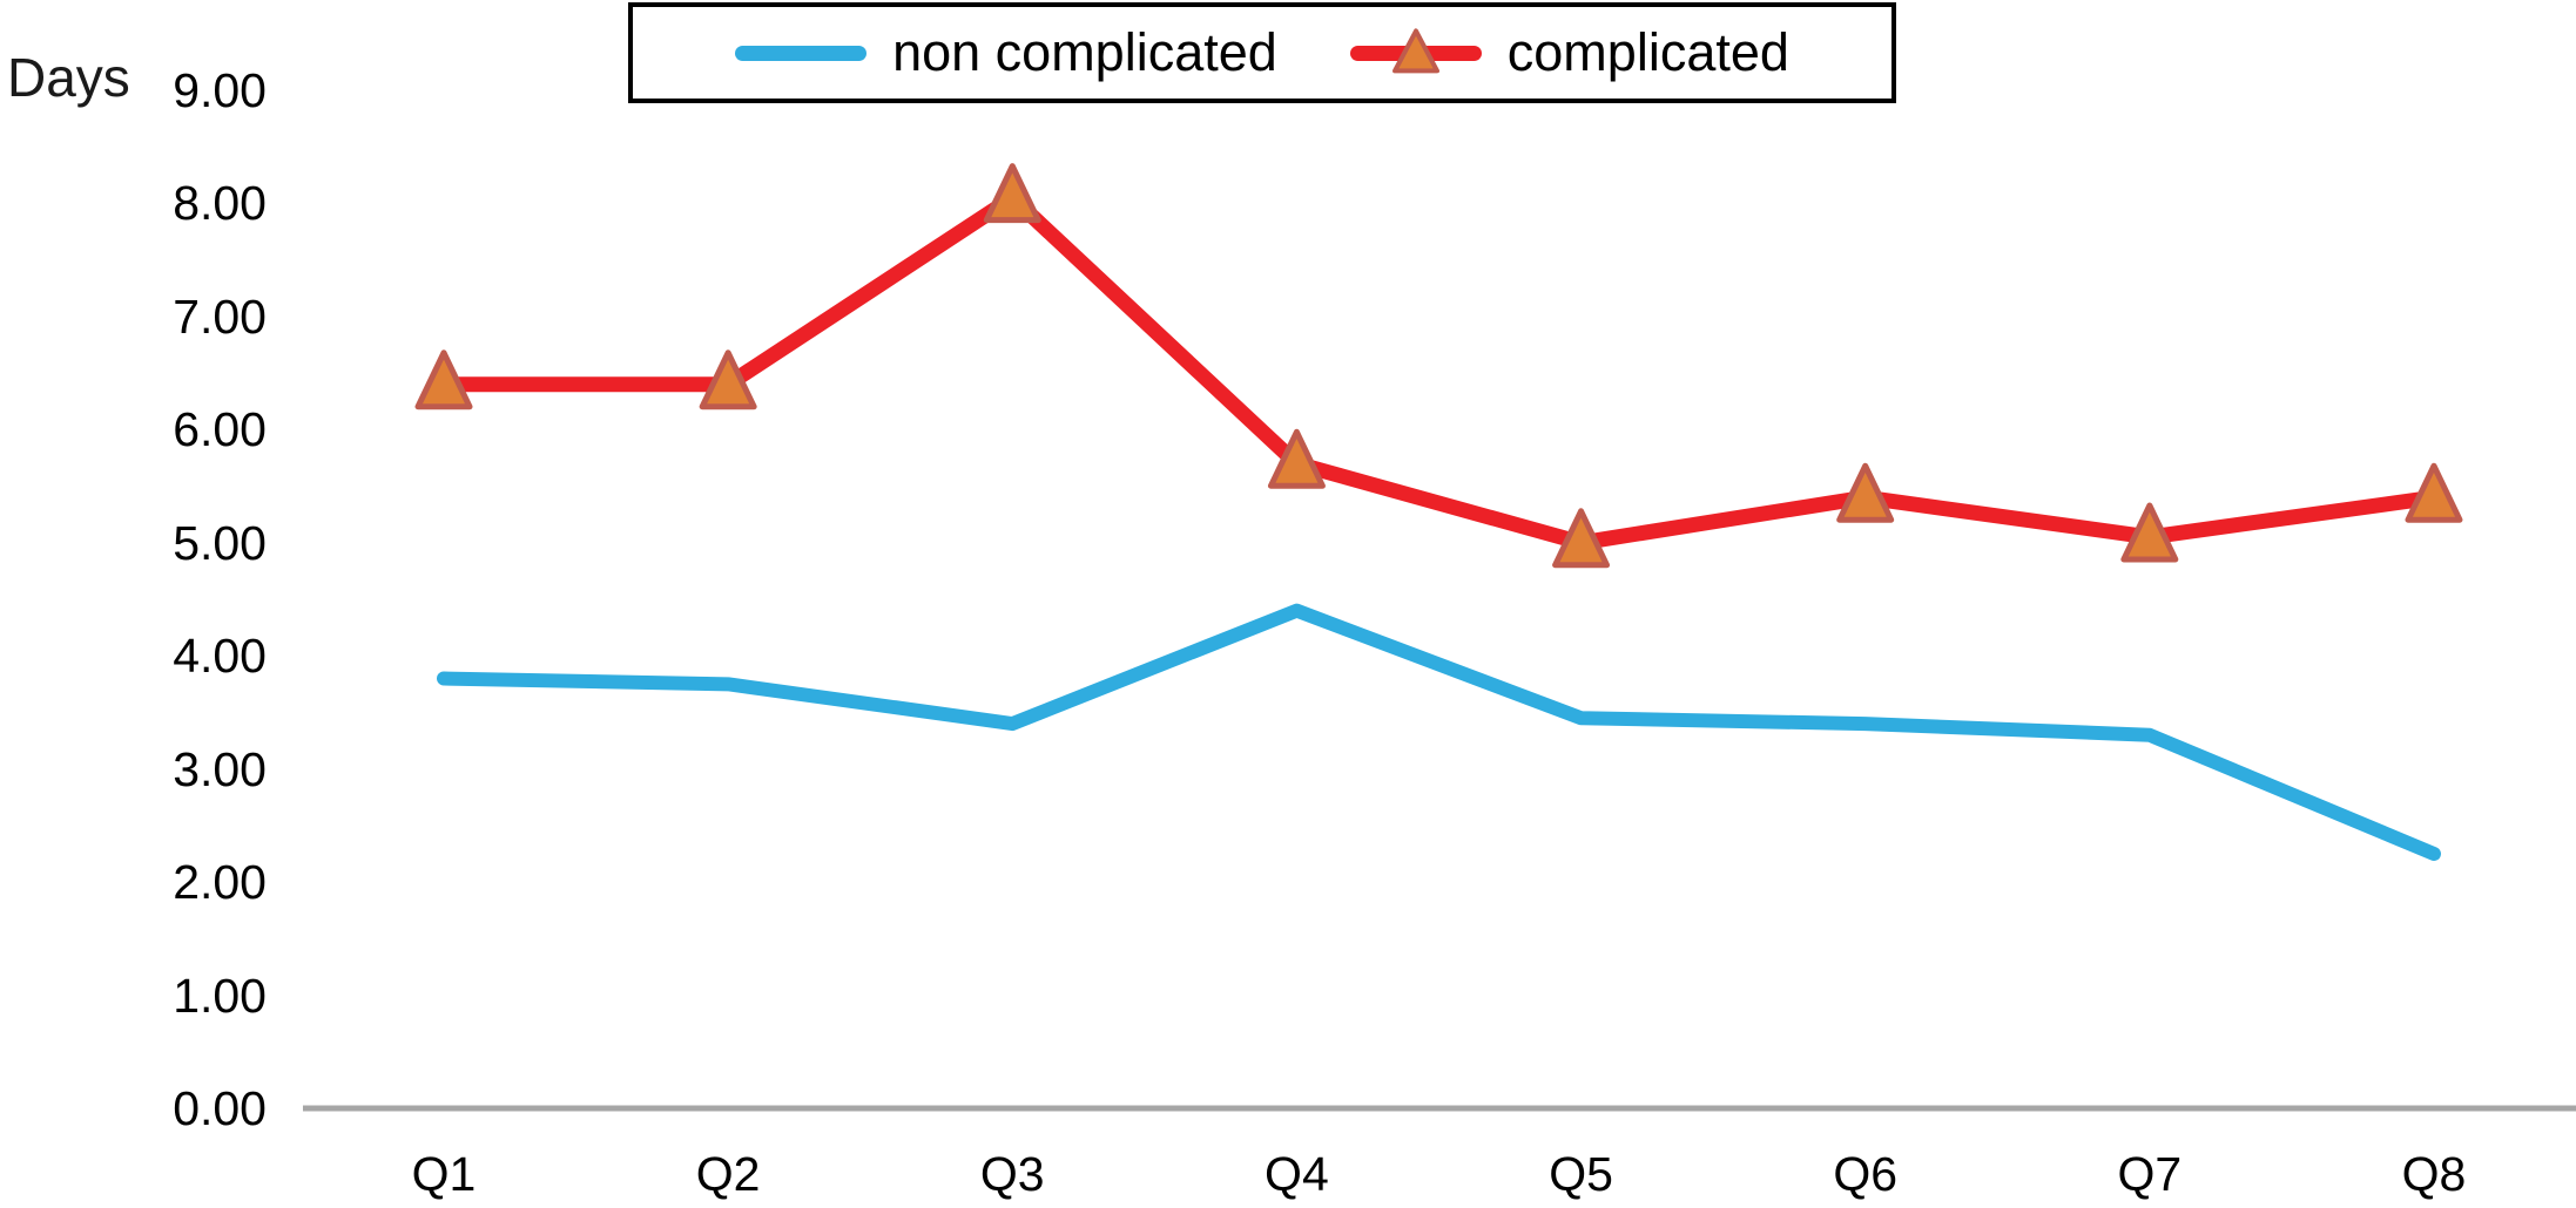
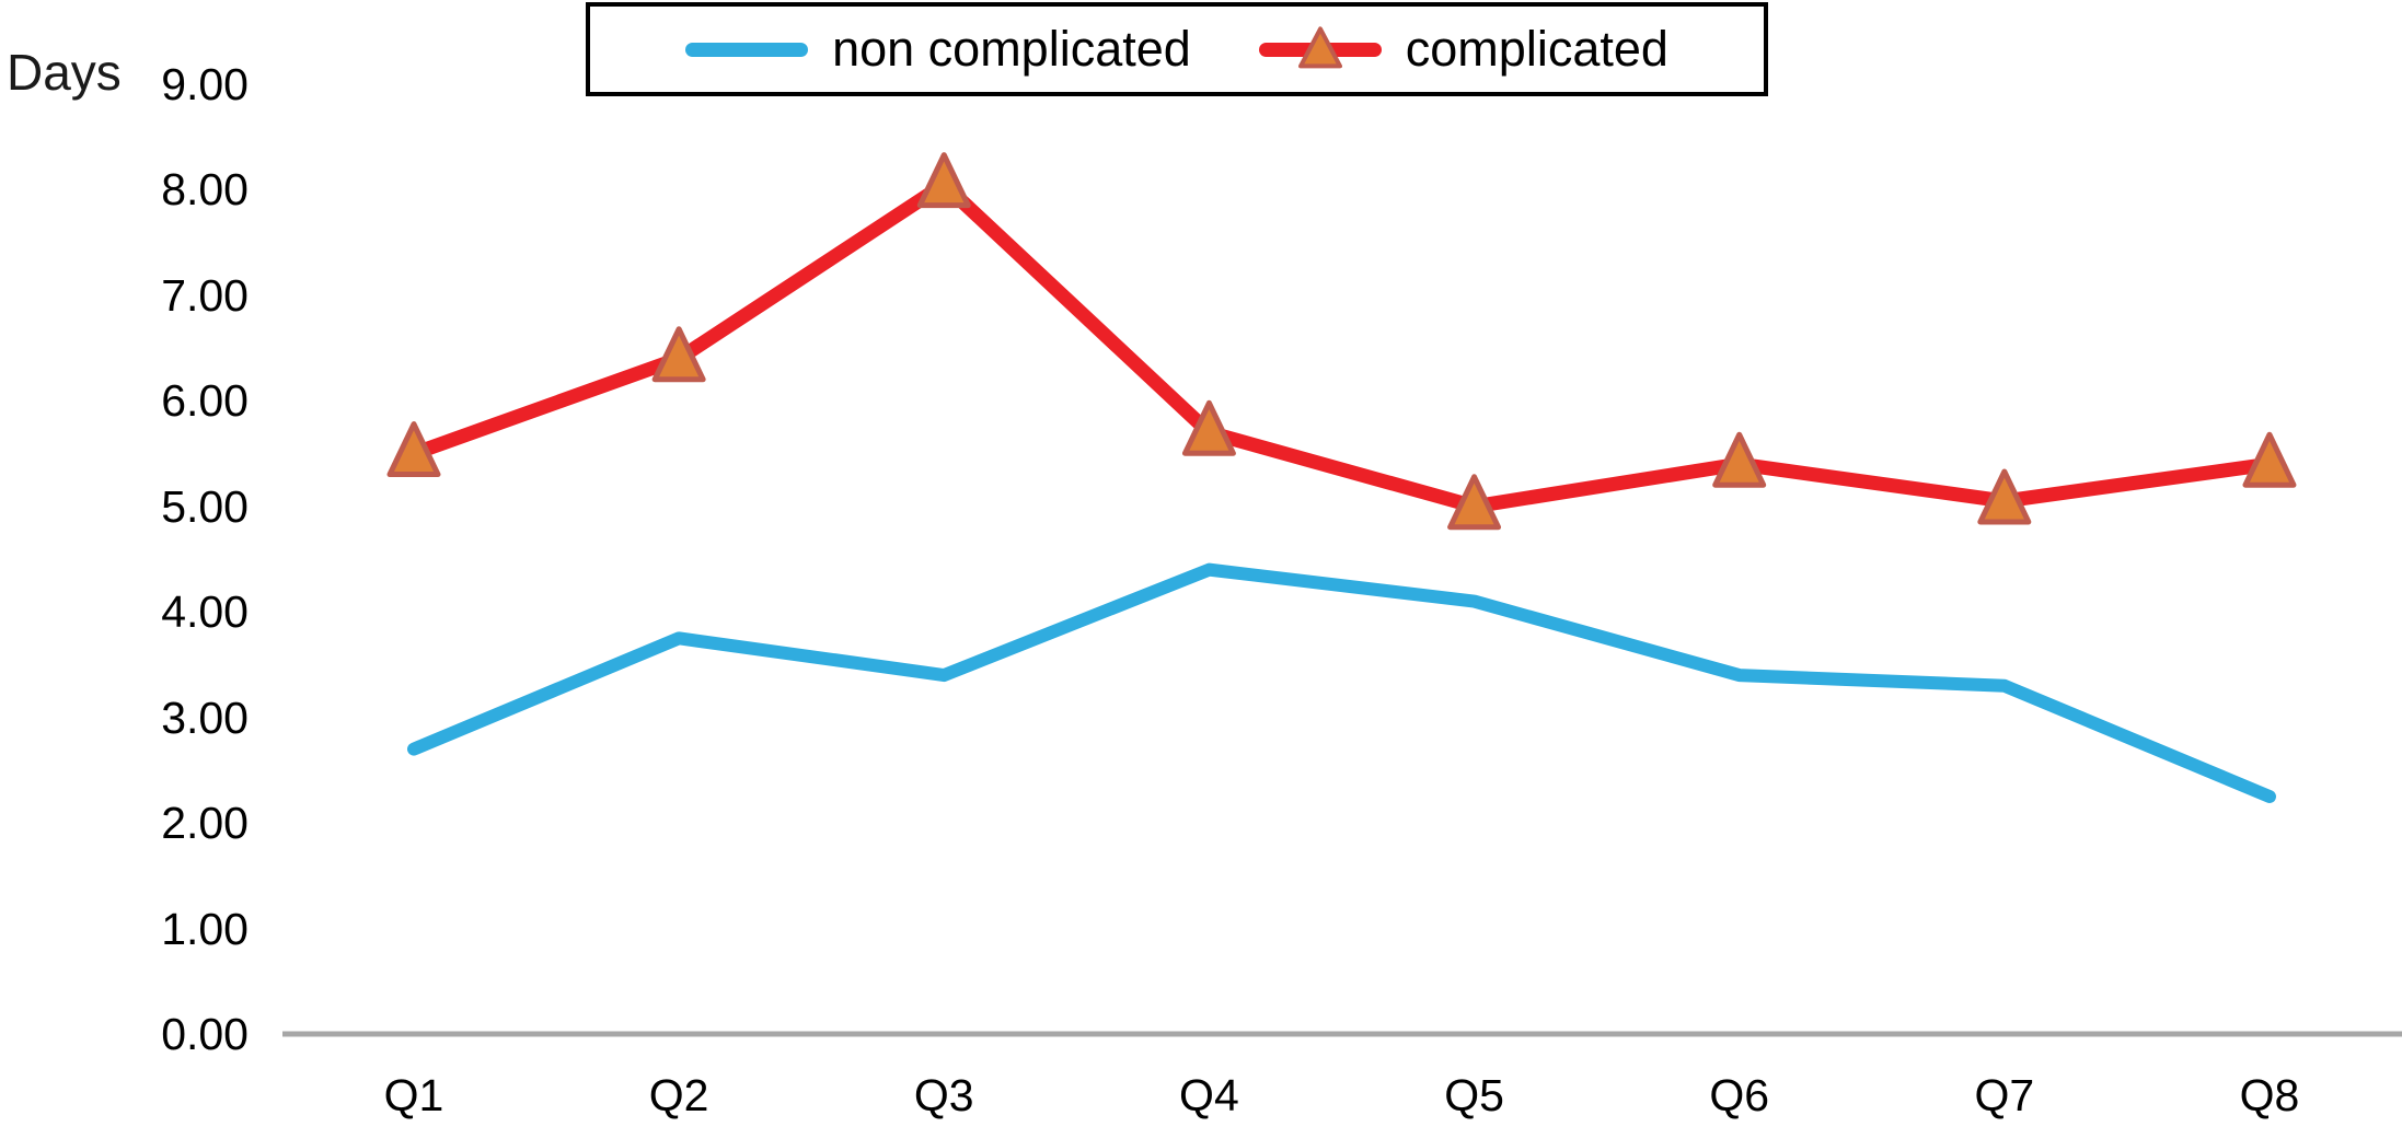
non complicated/Q1: 3.8 -> 2.7
complicated/Q1: 6.4 -> 5.5
non complicated/Q5: 3.5 -> 4.1
